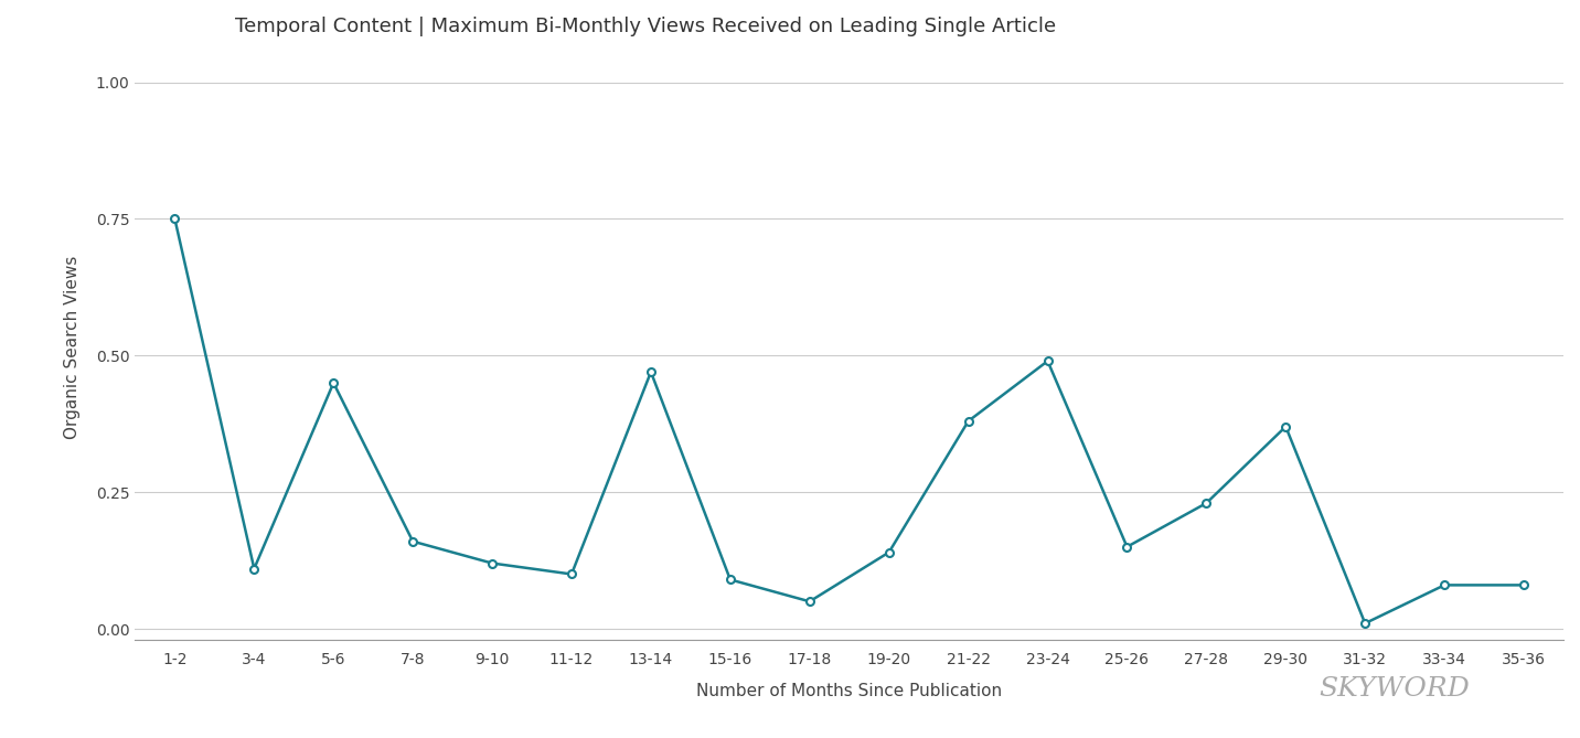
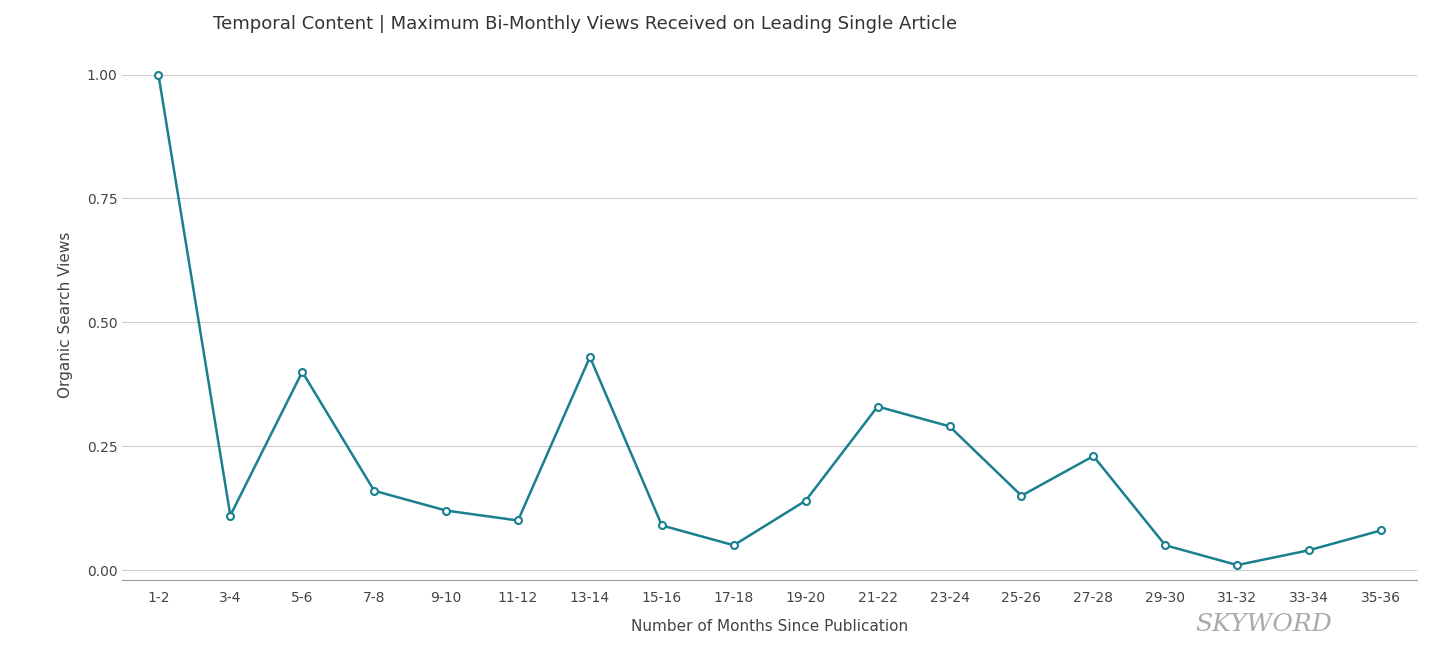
1-2: 0.75 -> 1.00
5-6: 0.45 -> 0.40
13-14: 0.47 -> 0.43
21-22: 0.38 -> 0.33
23-24: 0.49 -> 0.29
29-30: 0.37 -> 0.05
33-34: 0.08 -> 0.04
